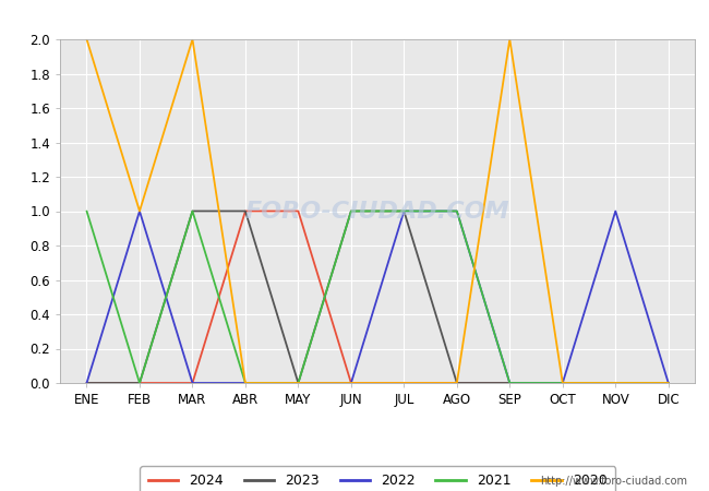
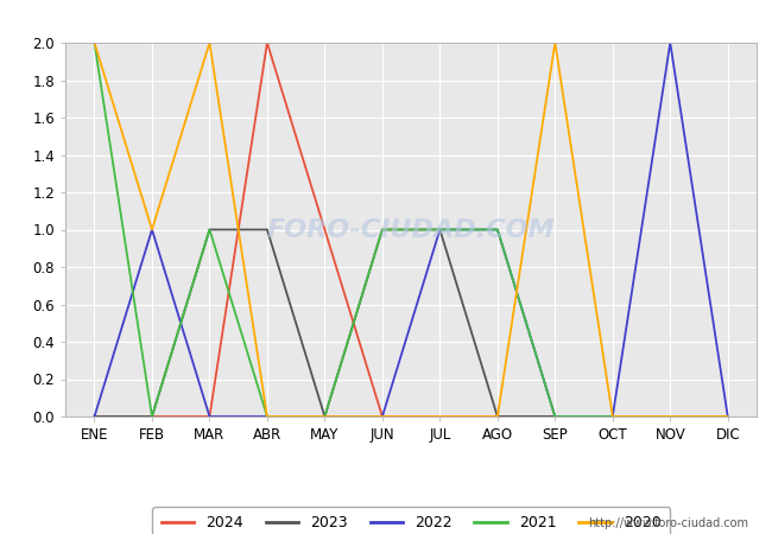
2021/ENE: 1 -> 2
2024/ABR: 1 -> 2
2022/NOV: 1 -> 2
